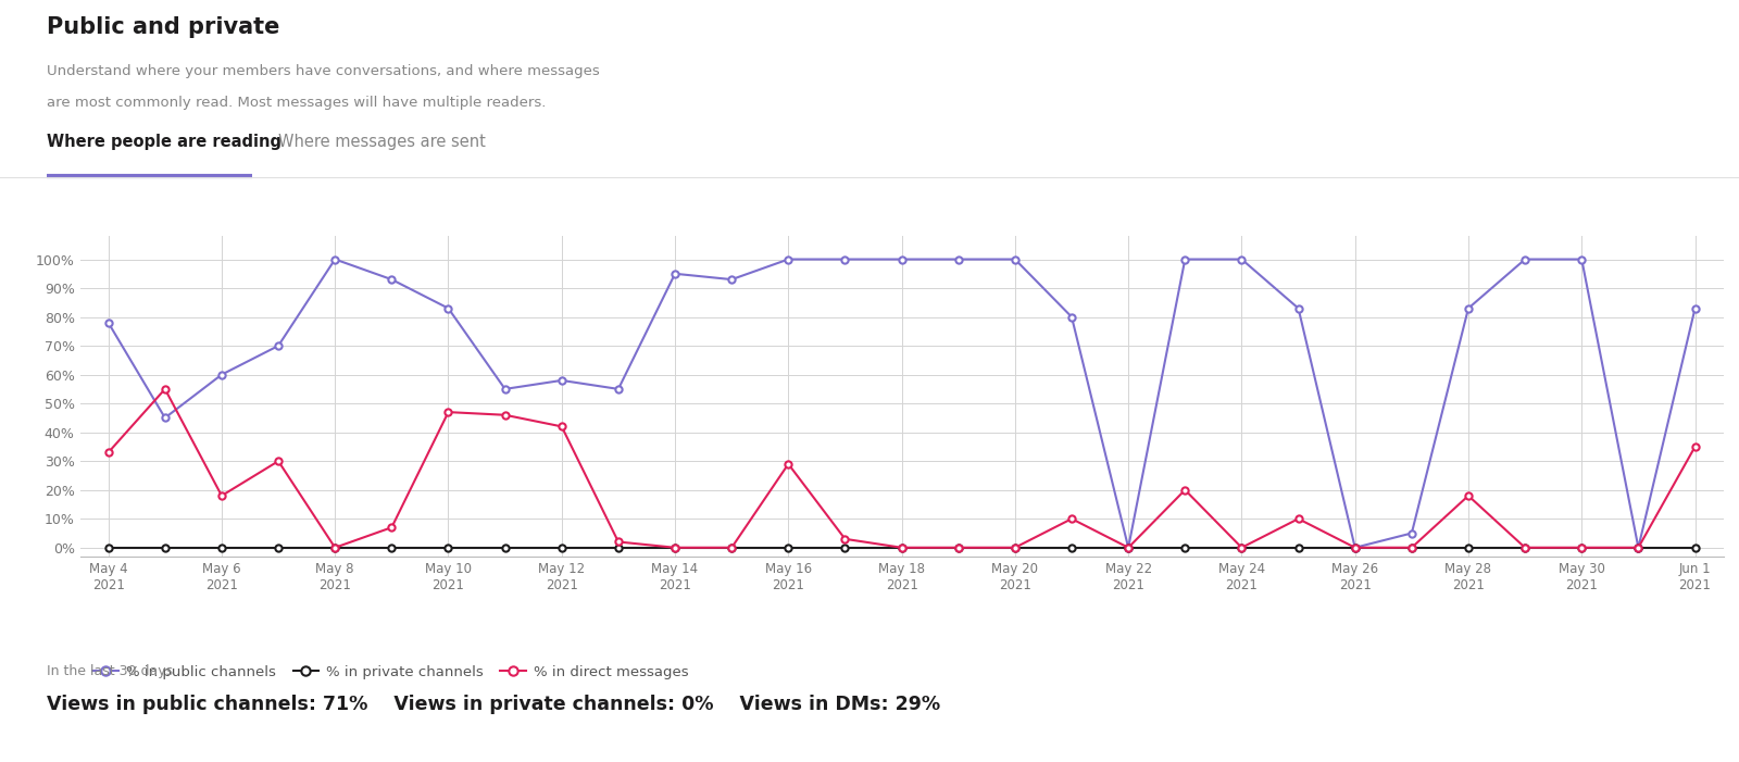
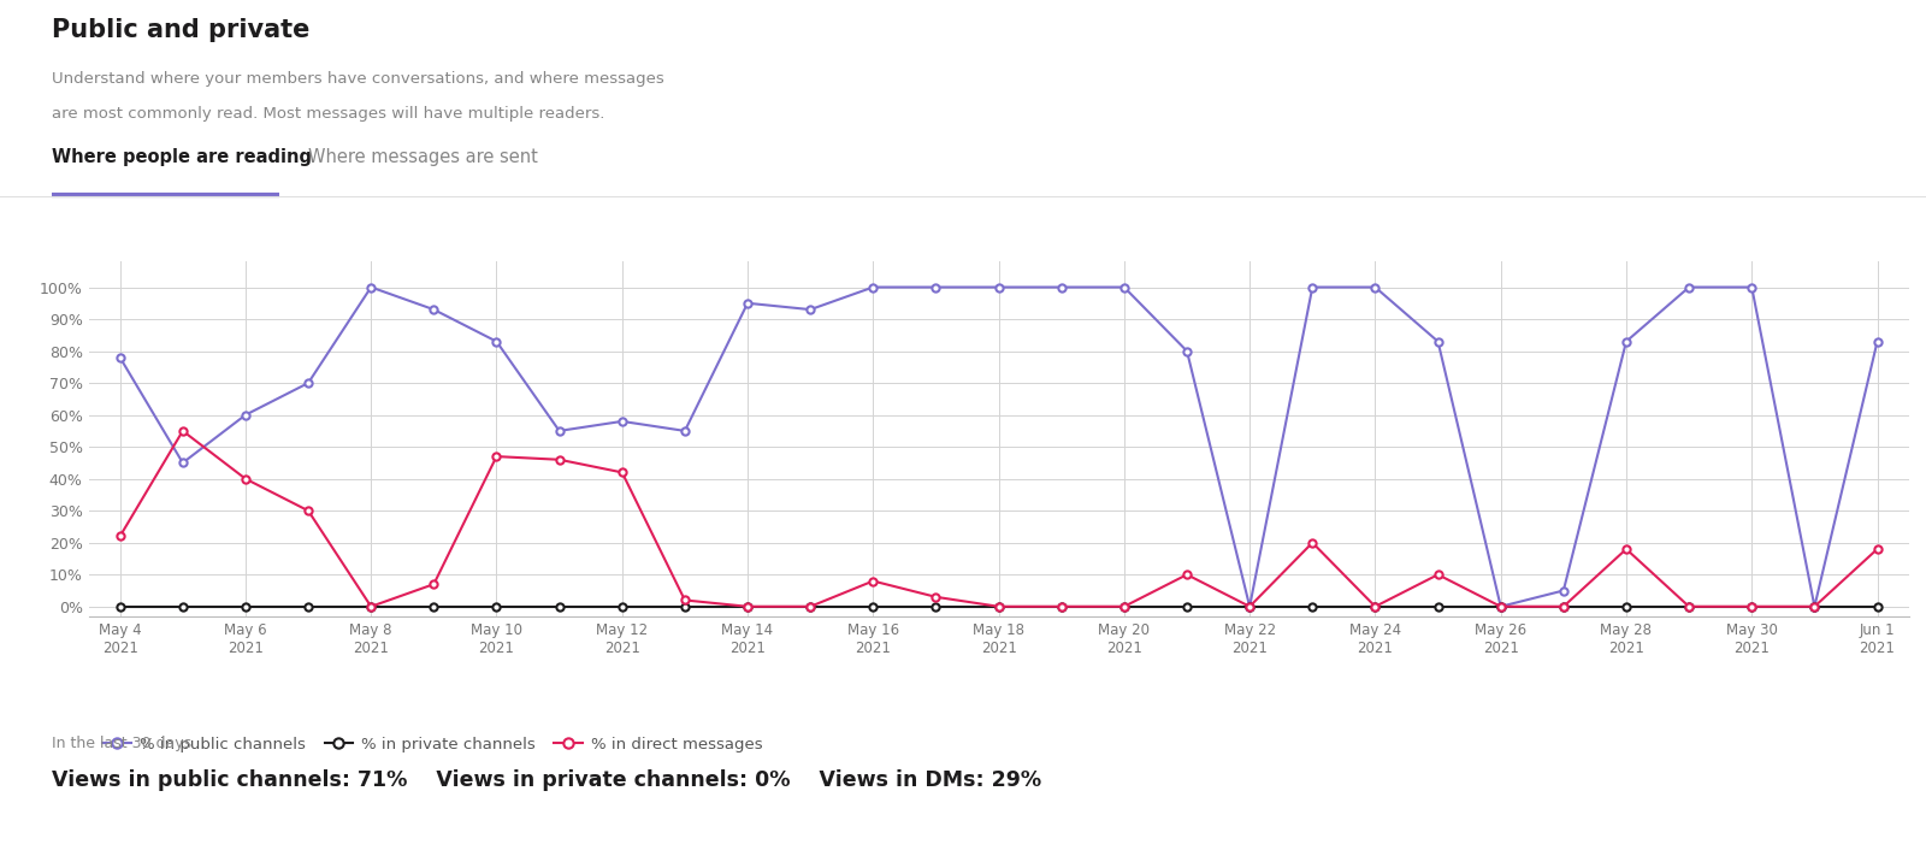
% in direct messages/May 4 2021: 33% -> 22%
% in direct messages/May 6 2021: 18% -> 40%
% in direct messages/May 16 2021: 29% -> 8%
% in direct messages/Jun 1 2021: 35% -> 18%
